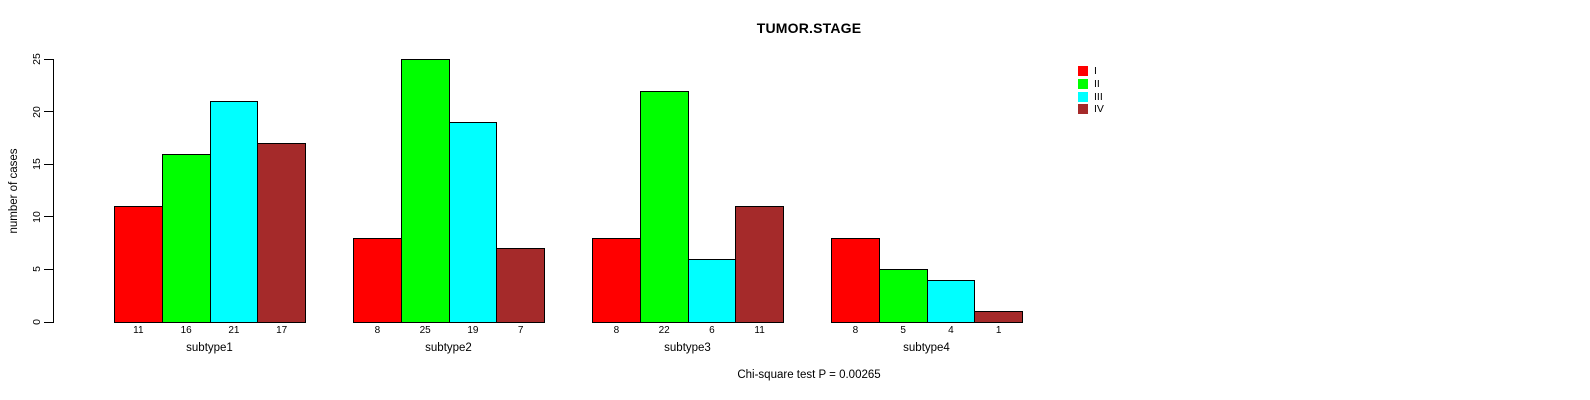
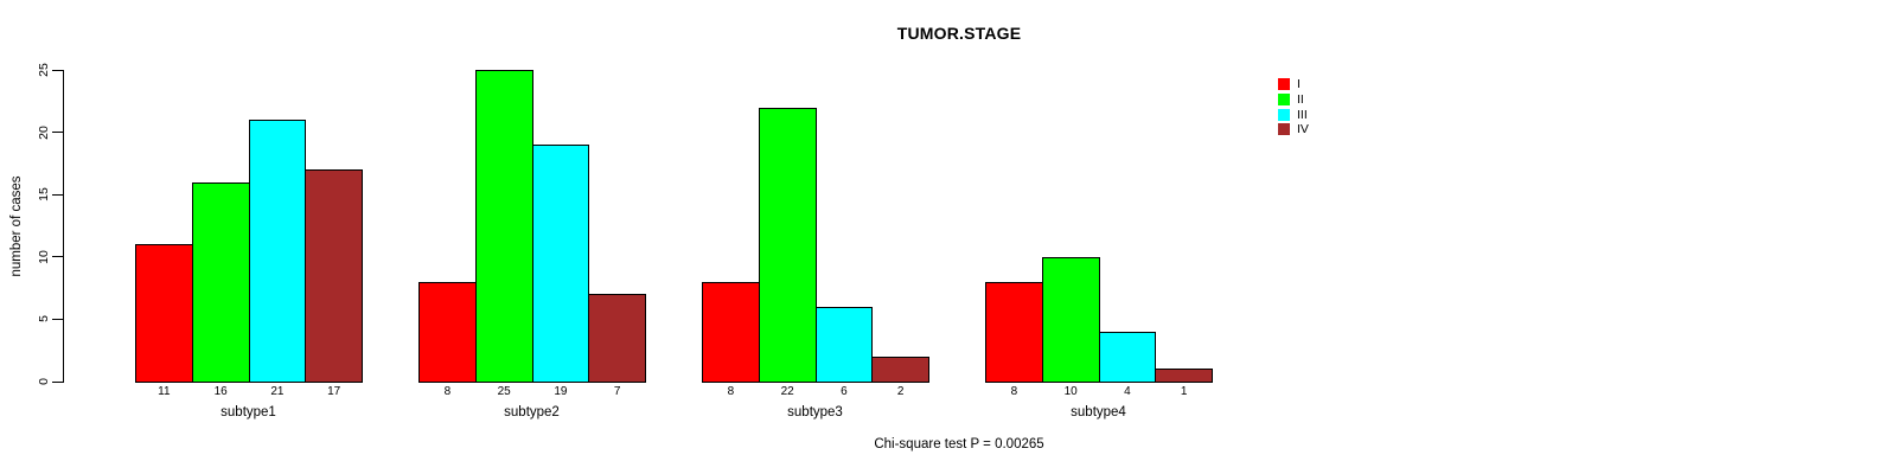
IV/subtype3: 11 -> 2
II/subtype4: 5 -> 10
